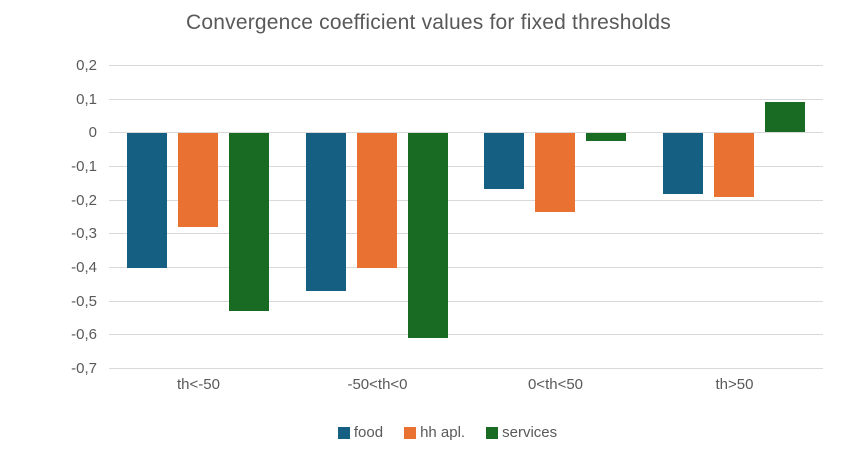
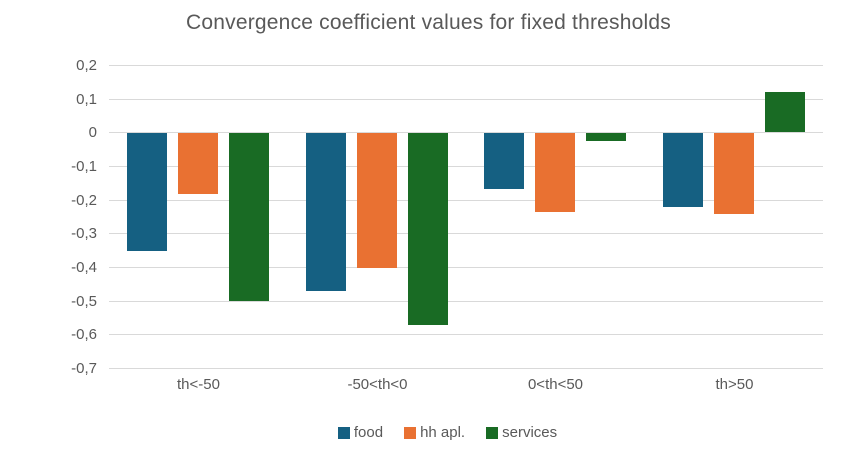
food/th<-50: -0,40 -> -0,35
hh apl./th<-50: -0,28 -> -0,18
services/th<-50: -0,53 -> -0,50
services/-50<th<0: -0,61 -> -0,57
food/th>50: -0,18 -> -0,22
hh apl./th>50: -0,19 -> -0,24
services/th>50: 0,09 -> 0,12
